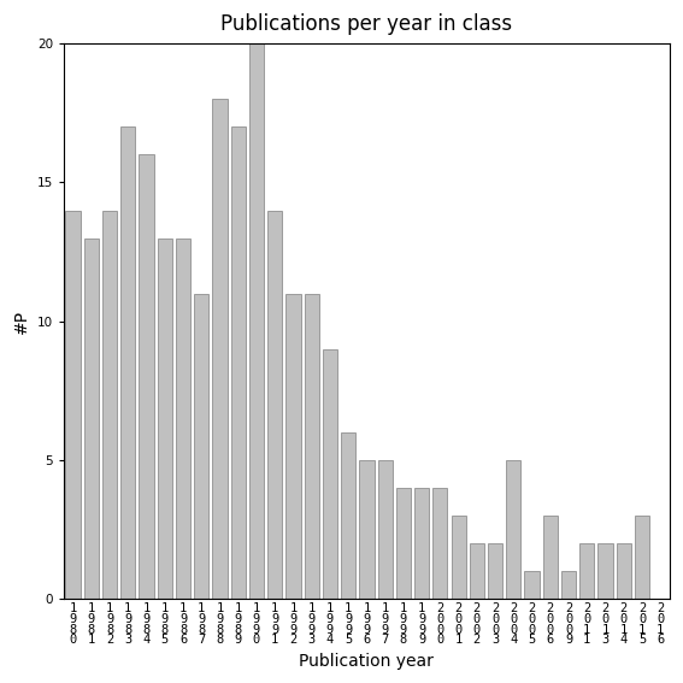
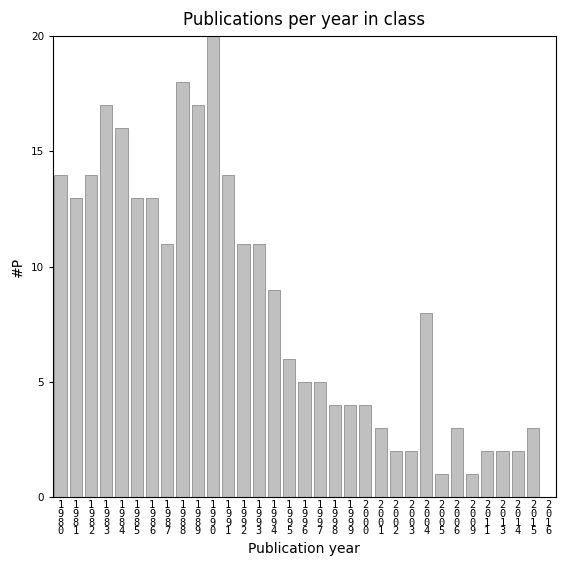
2 0 0 4: 5 -> 8
